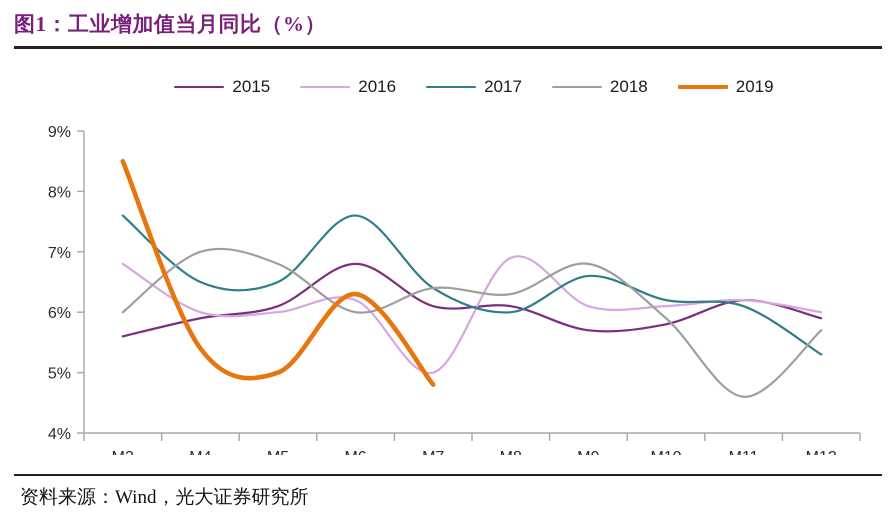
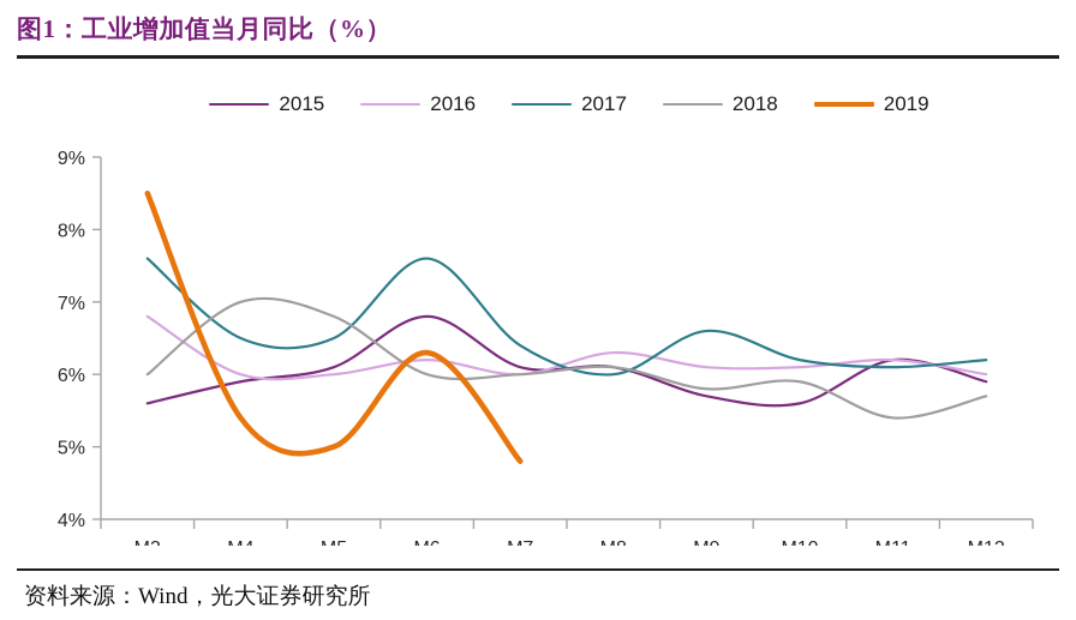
2016/M7: 5.0% -> 6.0%
2018/M7: 6.4% -> 6.0%
2016/M8: 6.9% -> 6.3%
2018/M8: 6.3% -> 6.1%
2018/M9: 6.8% -> 5.8%
2015/M10: 5.8% -> 5.6%
2018/M11: 4.6% -> 5.4%
2017/M12: 5.3% -> 6.2%
